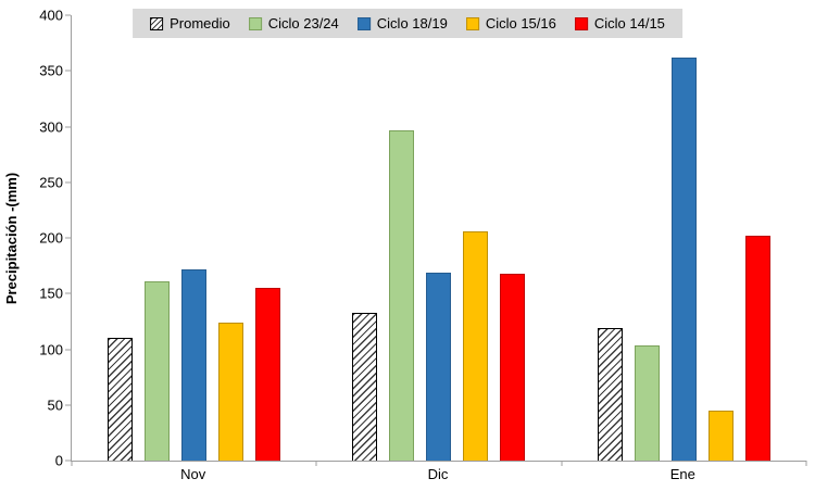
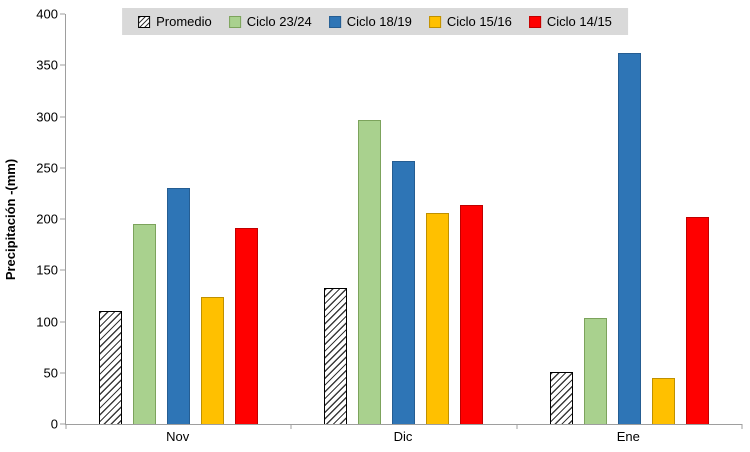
Ciclo 23/24/Nov: 161 -> 195
Ciclo 18/19/Nov: 172 -> 230
Ciclo 14/15/Nov: 155 -> 191
Ciclo 18/19/Dic: 169 -> 257
Ciclo 14/15/Dic: 168 -> 214
Promedio/Ene: 119 -> 51
